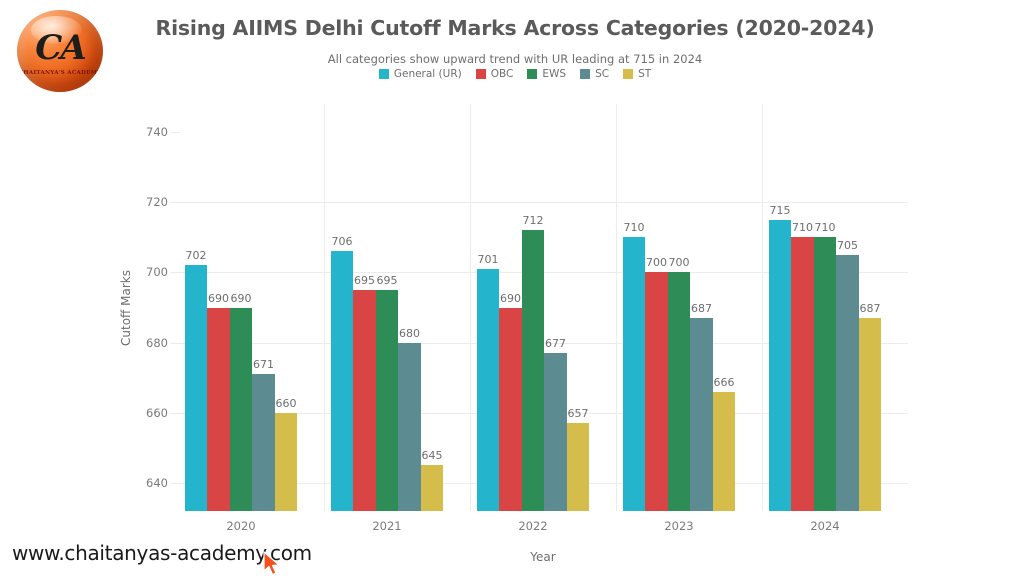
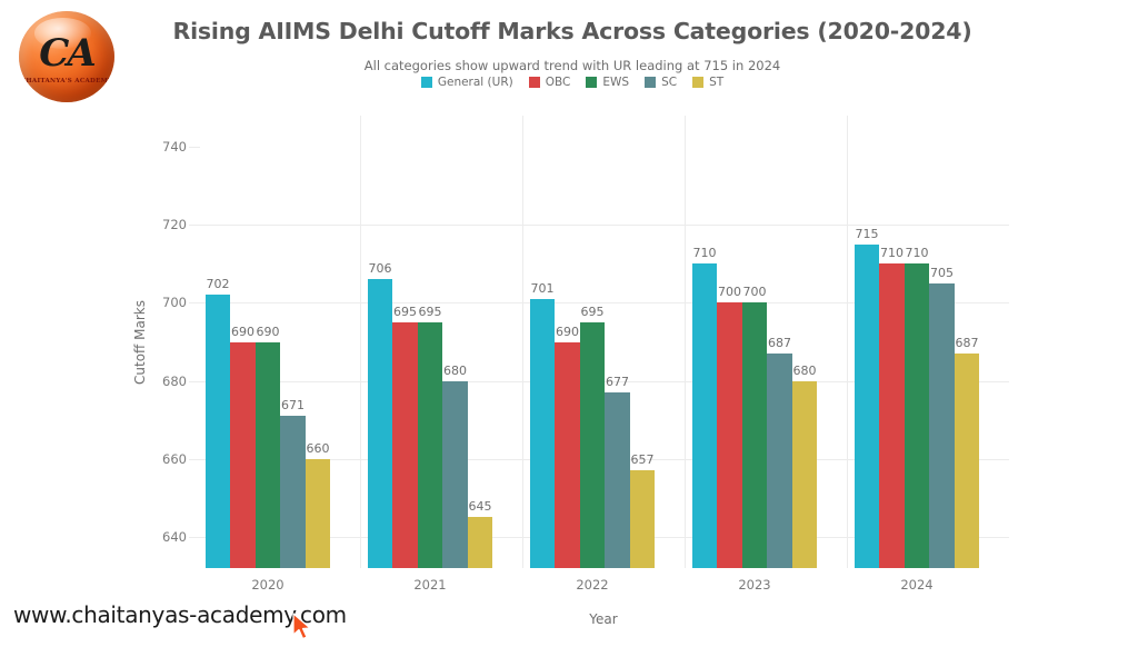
EWS/2022: 712 -> 695
ST/2023: 666 -> 680
